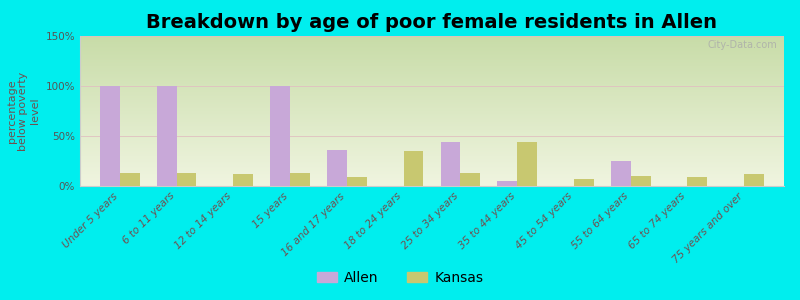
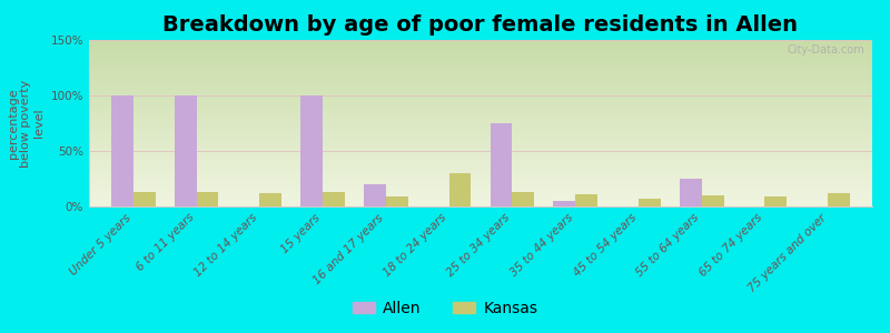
Allen/16 and 17 years: 36% -> 20%
Kansas/18 to 24 years: 35% -> 30%
Allen/25 to 34 years: 44% -> 75%
Kansas/35 to 44 years: 44% -> 11%
